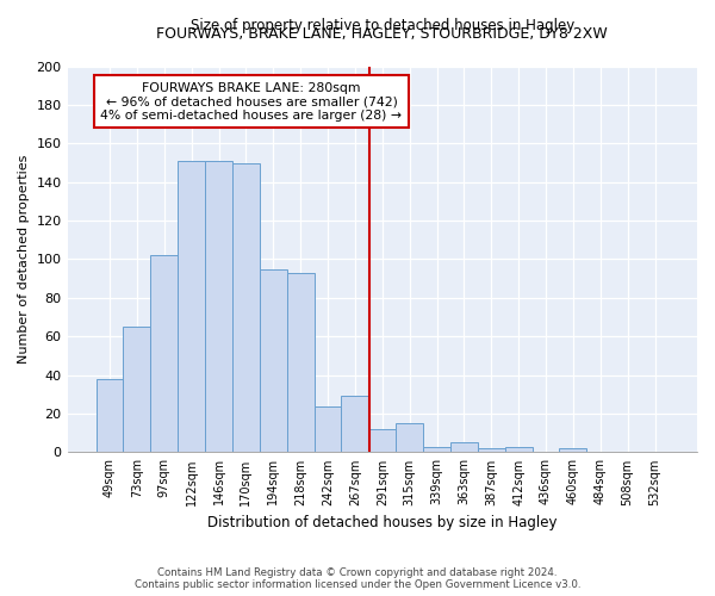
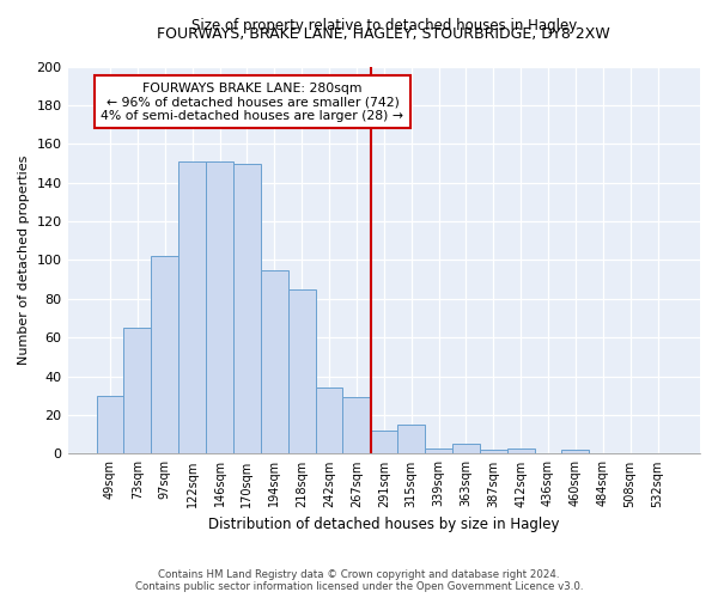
49sqm: 38 -> 30
218sqm: 93 -> 85
242sqm: 24 -> 34
